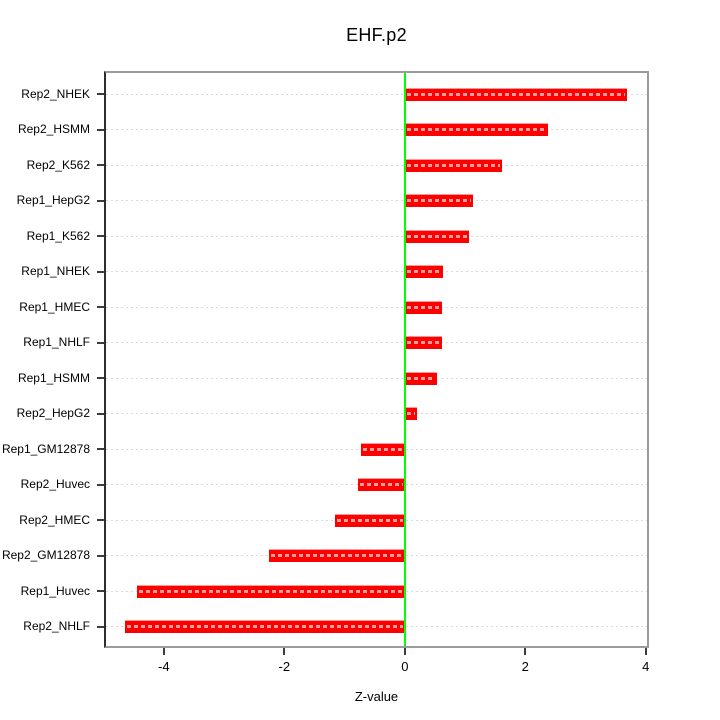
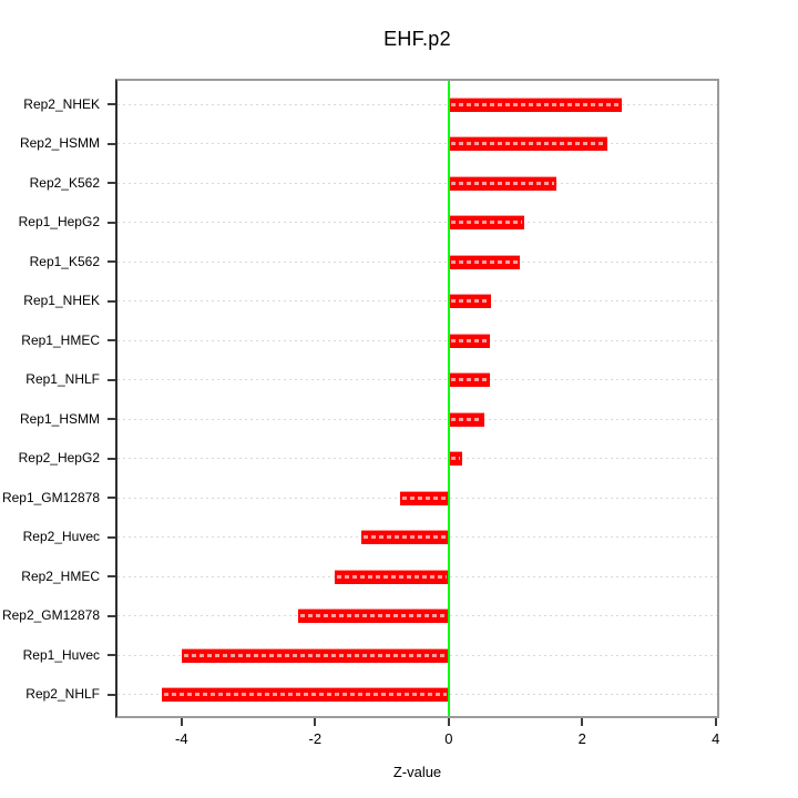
Rep2_NHEK: 3.7 -> 2.6
Rep2_Huvec: -0.8 -> -1.3
Rep2_HMEC: -1.2 -> -1.7
Rep1_Huvec: -4.4 -> -4.0
Rep2_NHLF: -4.6 -> -4.3
